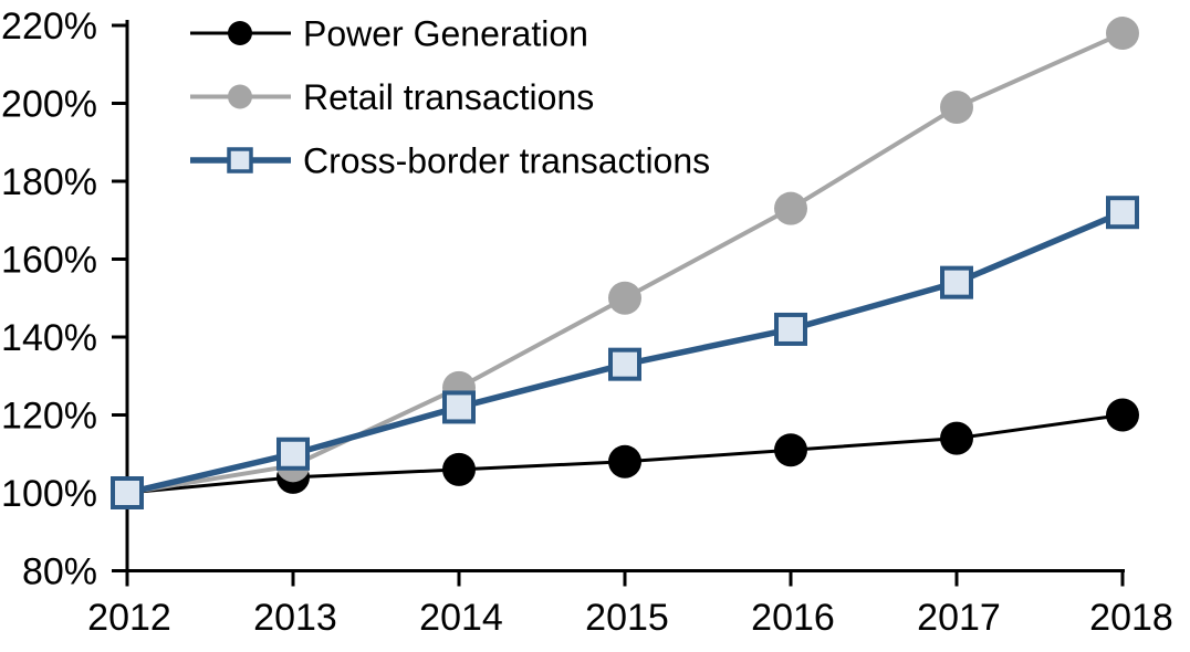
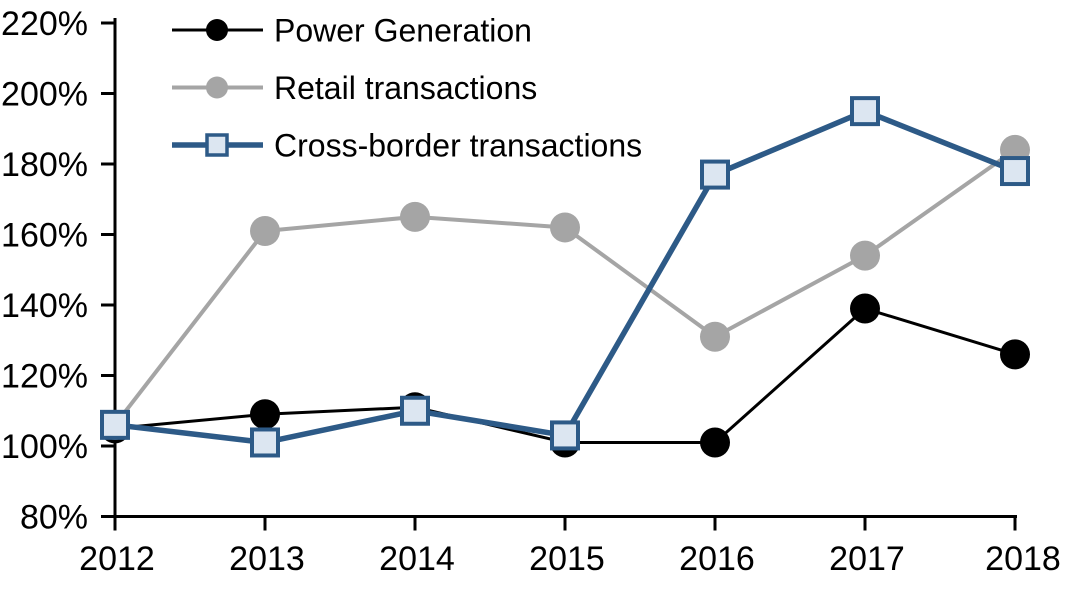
Power Generation/2012: 100% -> 105%
Retail transactions/2012: 100% -> 106%
Cross-border transactions/2012: 100% -> 106%
Power Generation/2013: 104% -> 109%
Retail transactions/2013: 107% -> 161%
Cross-border transactions/2013: 110% -> 101%
Power Generation/2014: 106% -> 111%
Retail transactions/2014: 127% -> 165%
Cross-border transactions/2014: 122% -> 110%
Power Generation/2015: 108% -> 101%
Retail transactions/2015: 150% -> 162%
Cross-border transactions/2015: 133% -> 103%
Power Generation/2016: 111% -> 101%
Retail transactions/2016: 173% -> 131%
Cross-border transactions/2016: 142% -> 177%
Power Generation/2017: 114% -> 139%
Retail transactions/2017: 199% -> 154%
Cross-border transactions/2017: 154% -> 195%
Power Generation/2018: 120% -> 126%
Retail transactions/2018: 218% -> 184%
Cross-border transactions/2018: 172% -> 178%
